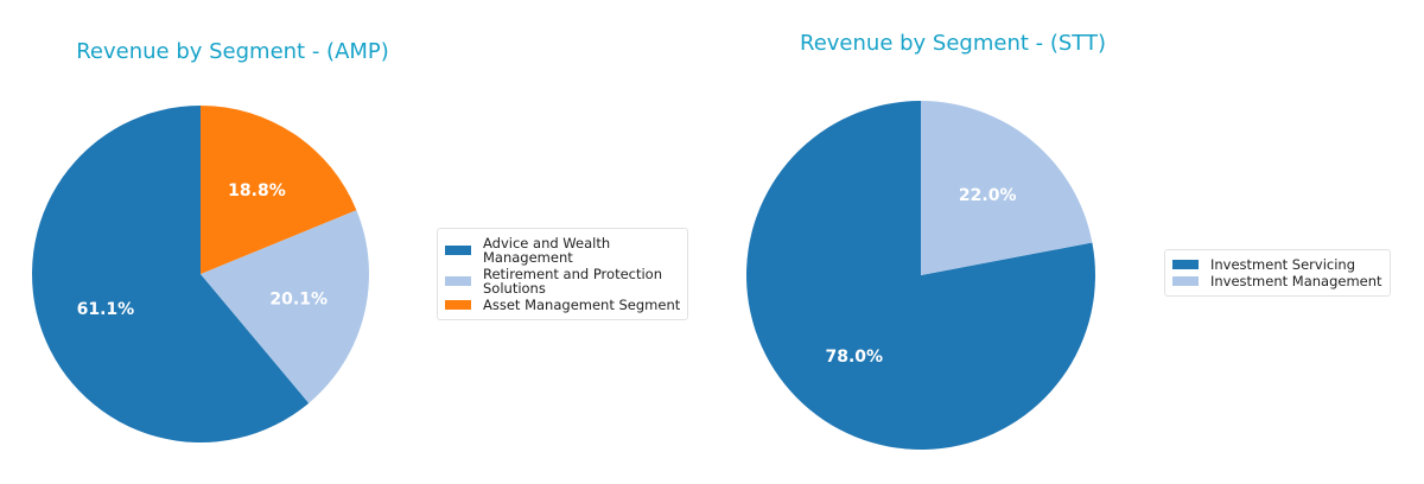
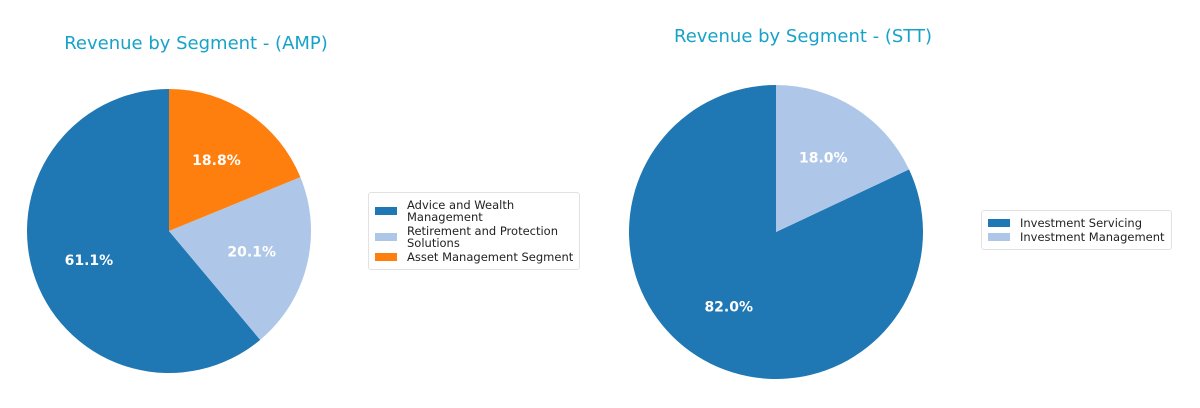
Revenue by Segment - (STT)/Investment Servicing: 78.0% -> 82.0%
Revenue by Segment - (STT)/Investment Management: 22.0% -> 18.0%
